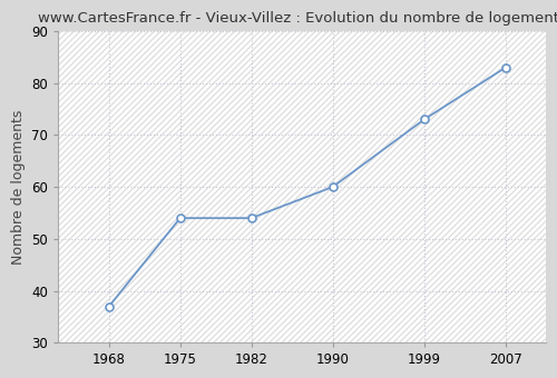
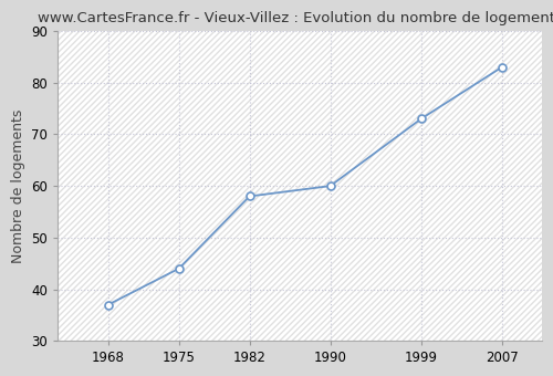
1975: 54 -> 44
1982: 54 -> 58
